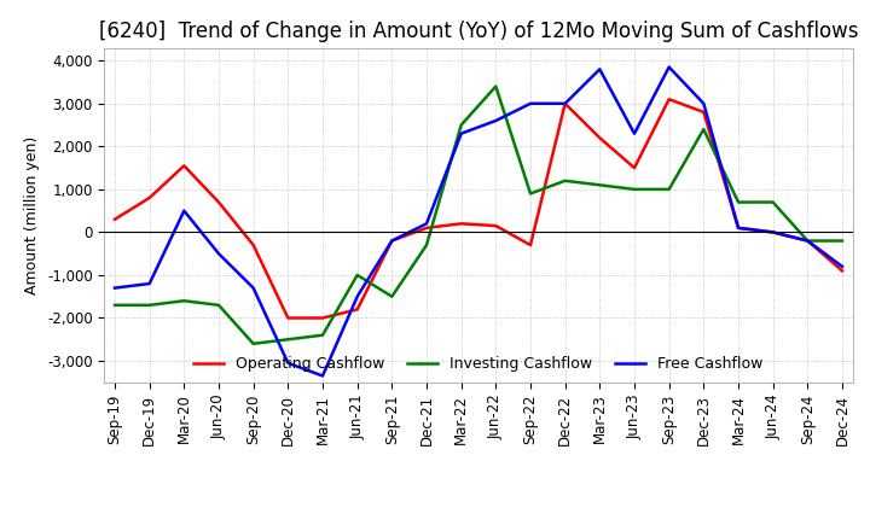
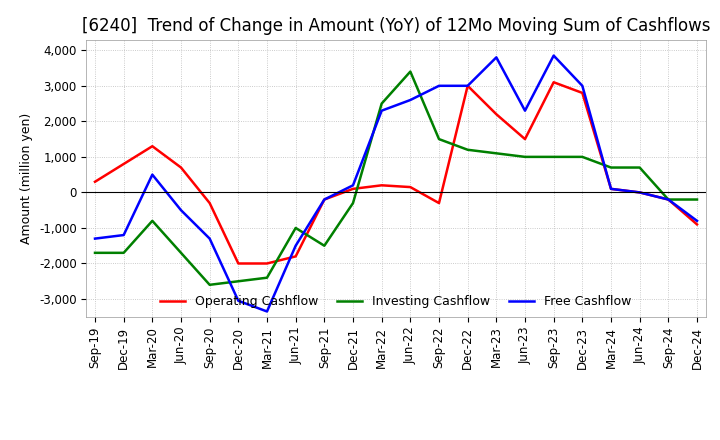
Operating Cashflow/Mar-20: 1,550 -> 1,300
Investing Cashflow/Mar-20: -1,600 -> -800
Investing Cashflow/Sep-22: 900 -> 1,500
Investing Cashflow/Dec-23: 2,400 -> 1,000
